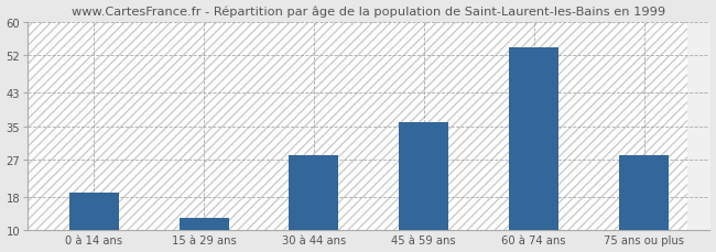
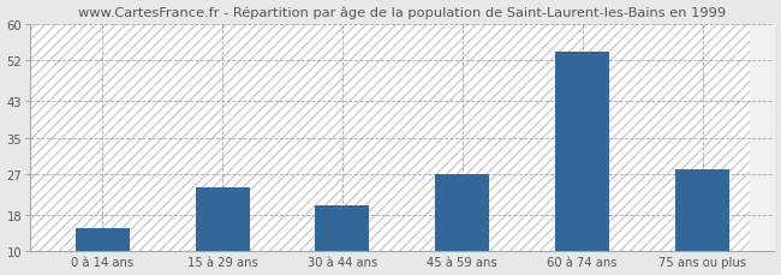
0 à 14 ans: 19 -> 15
15 à 29 ans: 13 -> 24
30 à 44 ans: 28 -> 20
45 à 59 ans: 36 -> 27
